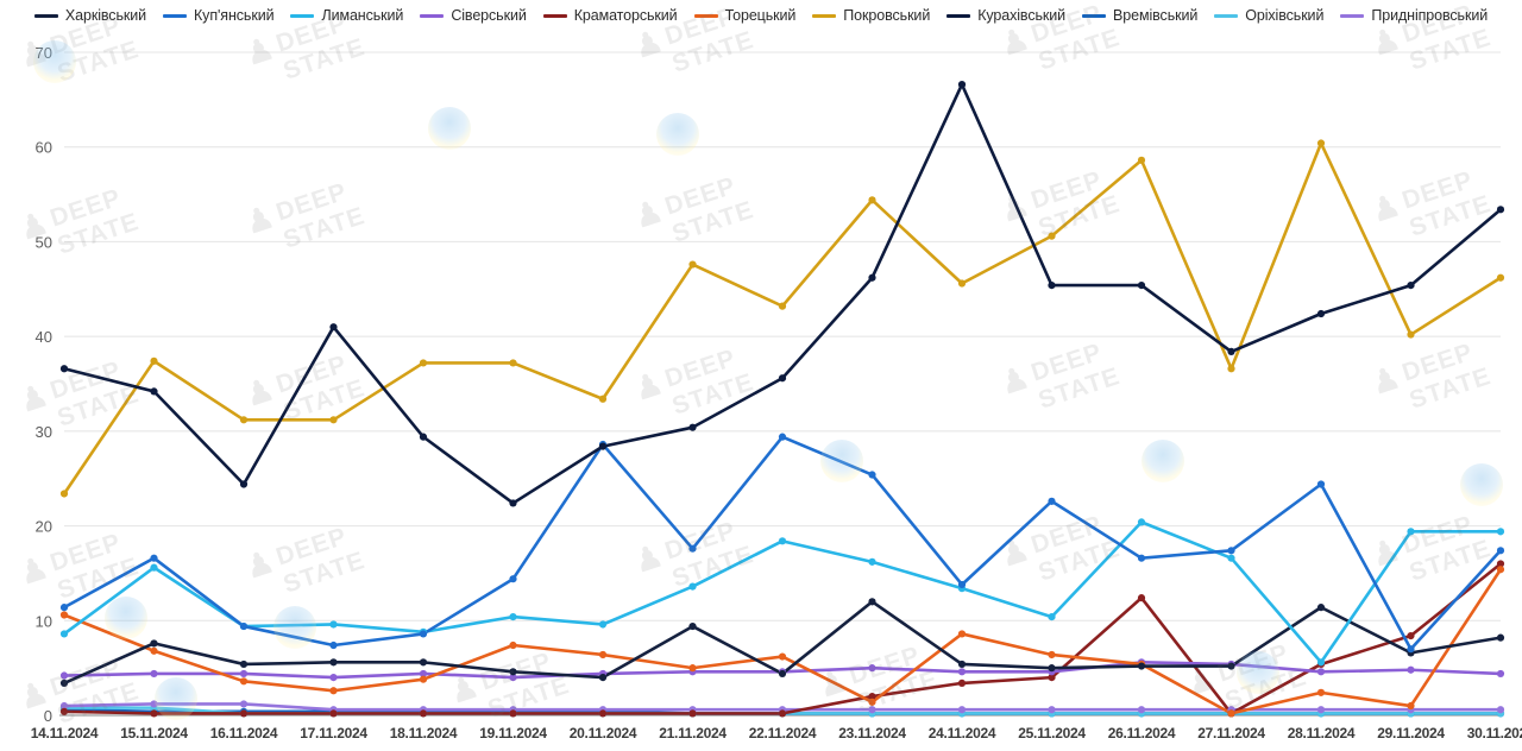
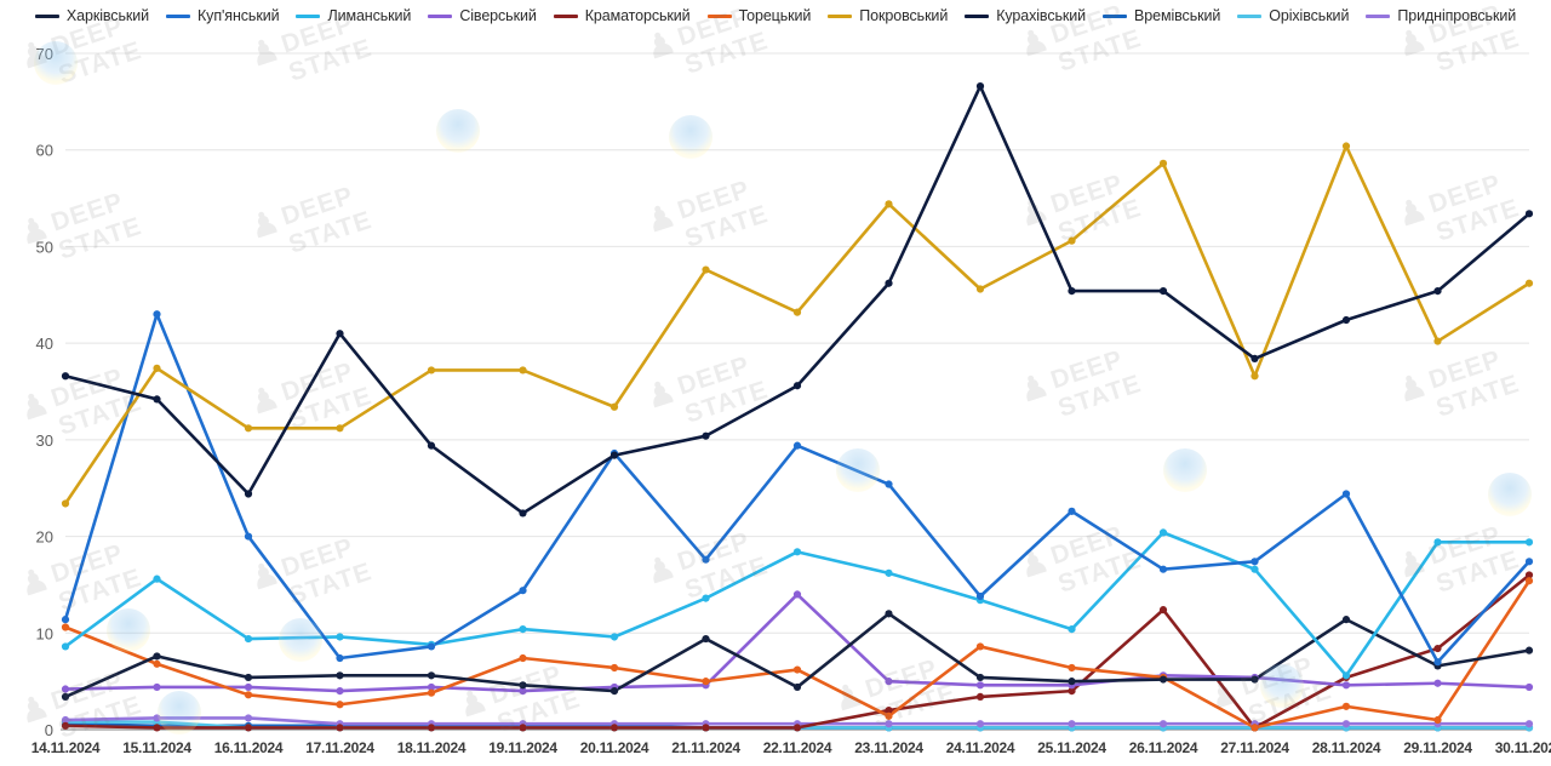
Куп'янський/15.11.2024: 17 -> 43
Куп'янський/16.11.2024: 9 -> 20
Сіверський/22.11.2024: 5 -> 14
